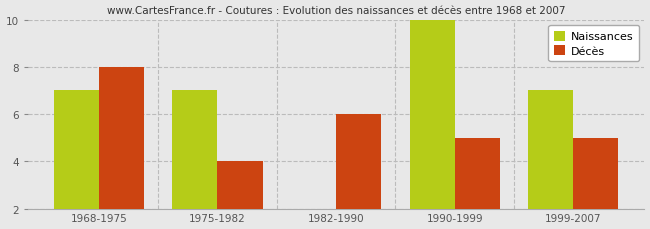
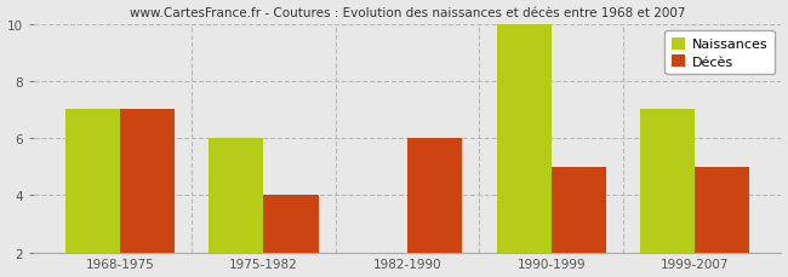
Décès/1968-1975: 8 -> 7
Naissances/1975-1982: 7 -> 6
